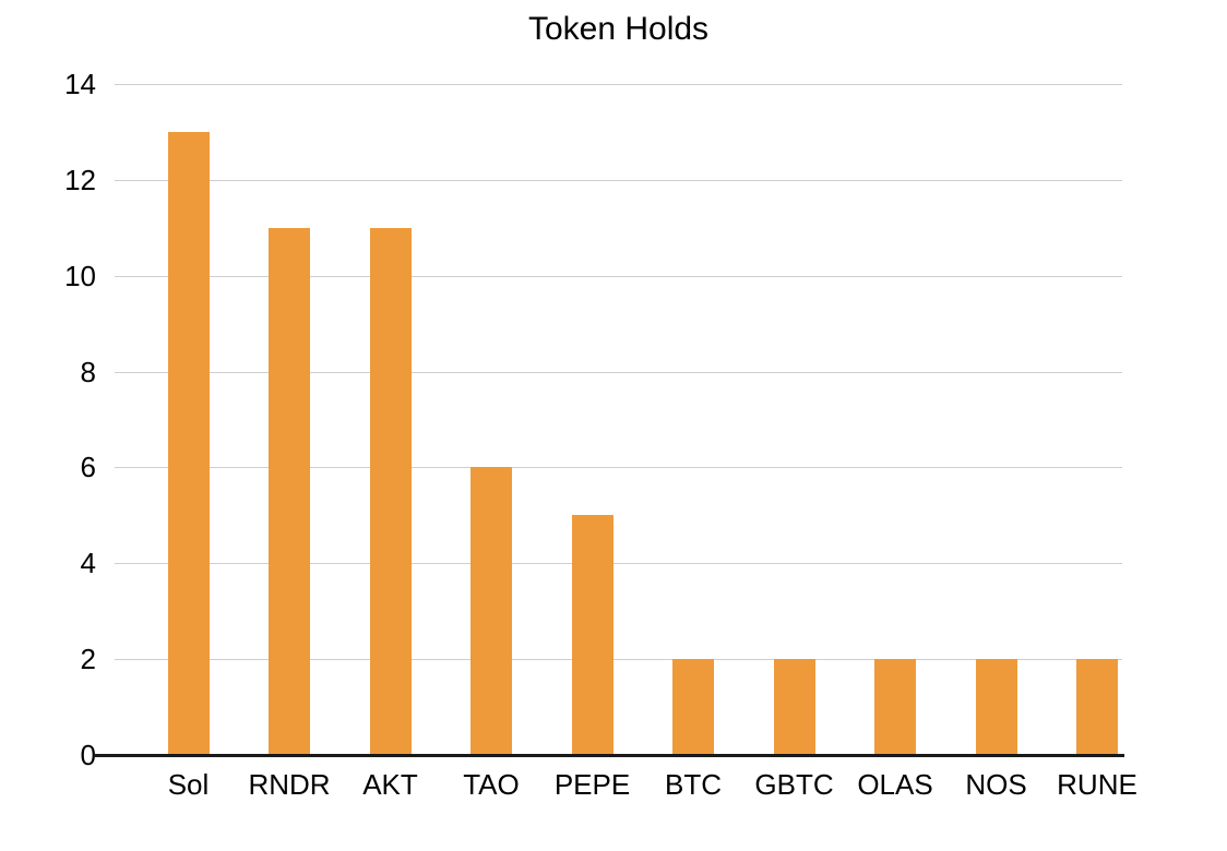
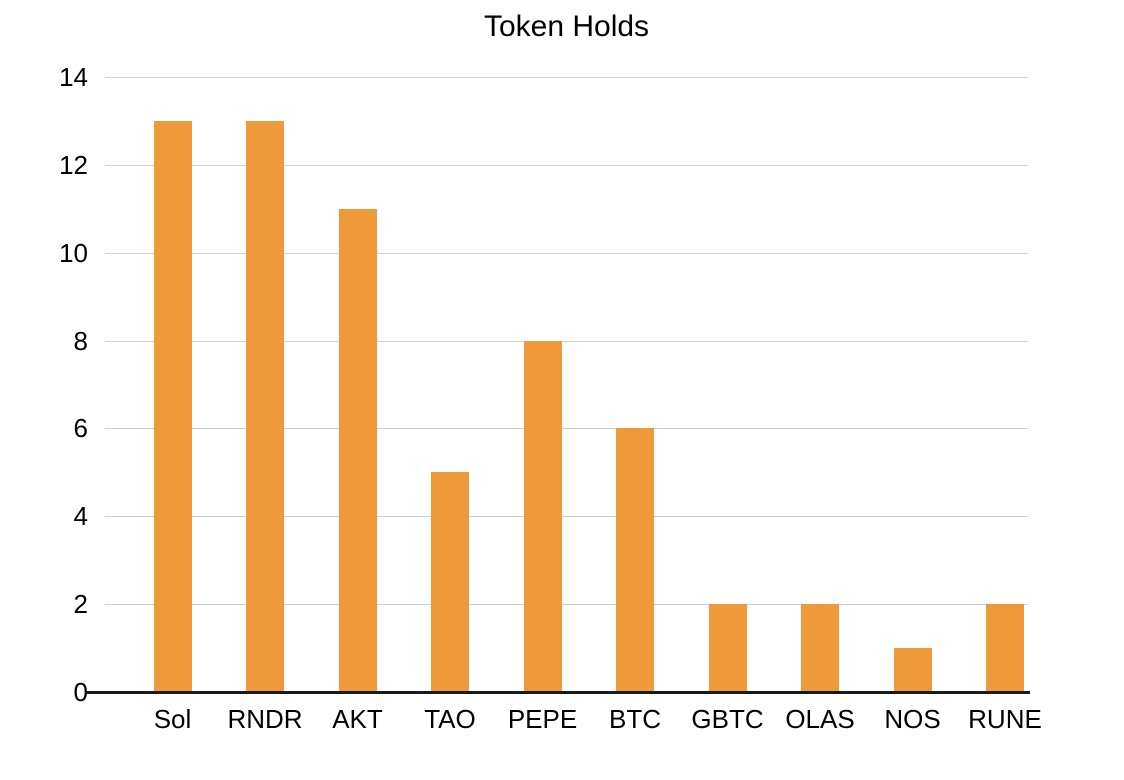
RNDR: 11 -> 13
TAO: 6 -> 5
PEPE: 5 -> 8
BTC: 2 -> 6
NOS: 2 -> 1
